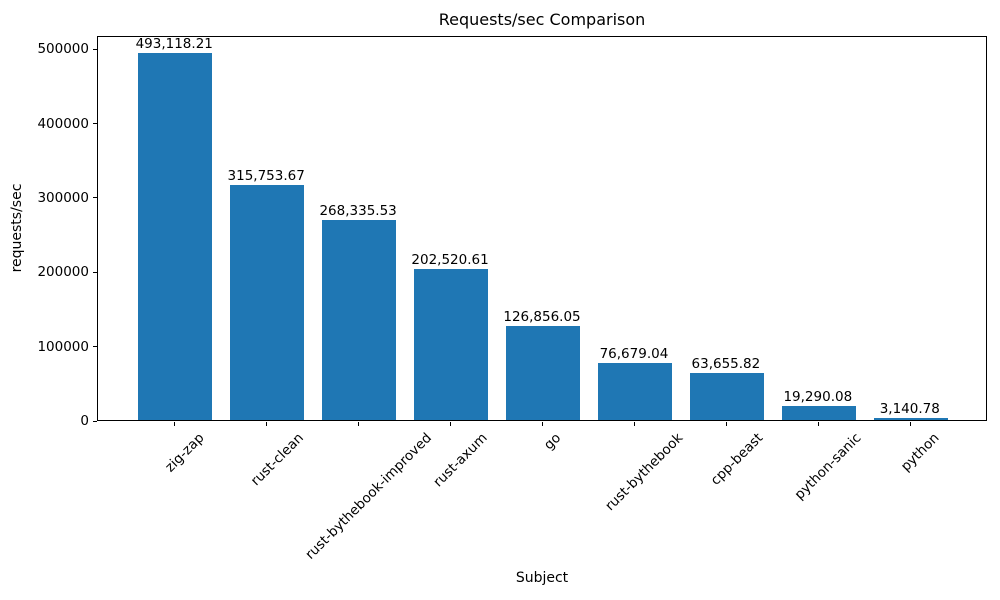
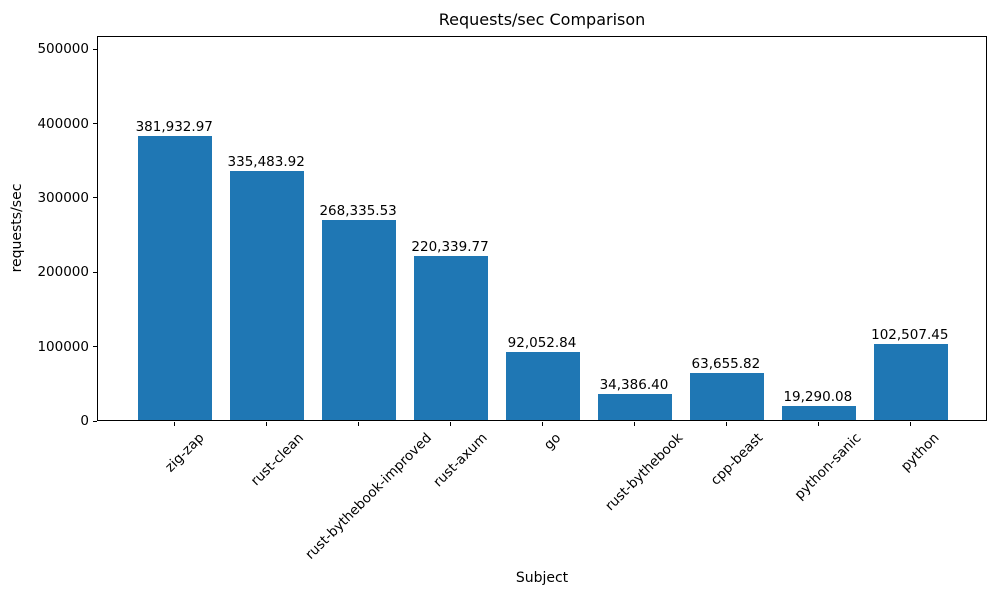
zig-zap: 493,118.21 -> 381,932.97
rust-clean: 315,753.67 -> 335,483.92
rust-axum: 202,520.61 -> 220,339.77
go: 126,856.05 -> 92,052.84
rust-bythebook: 76,679.04 -> 34,386.40
python: 3,140.78 -> 102,507.45
